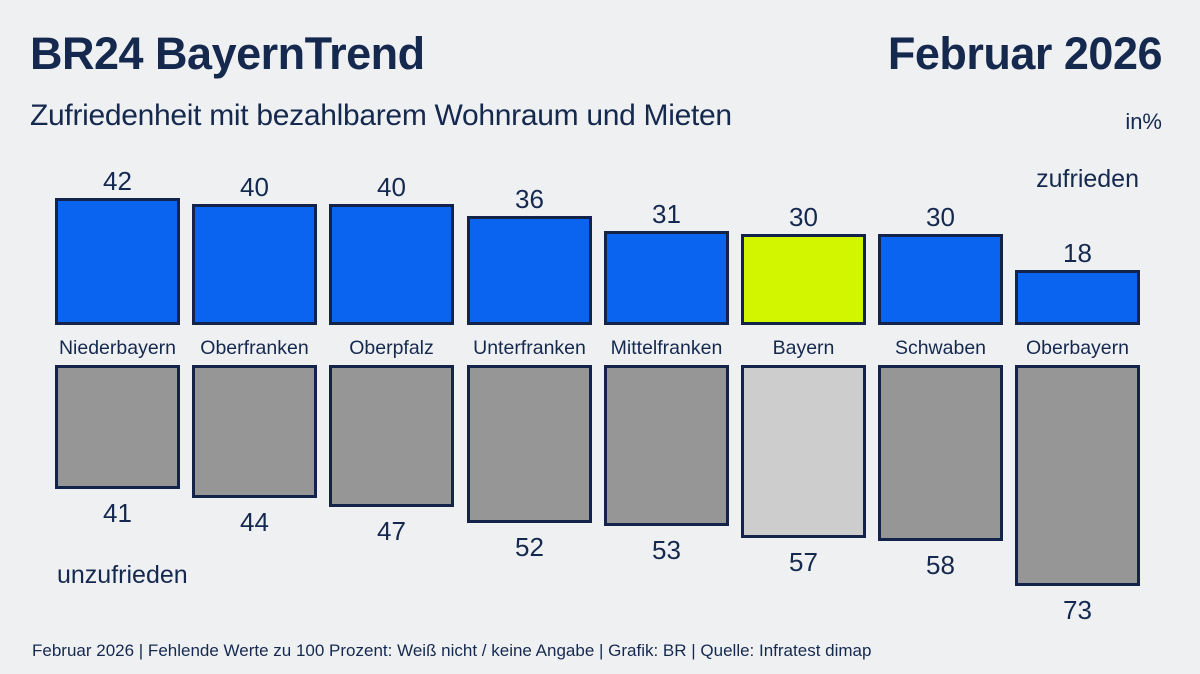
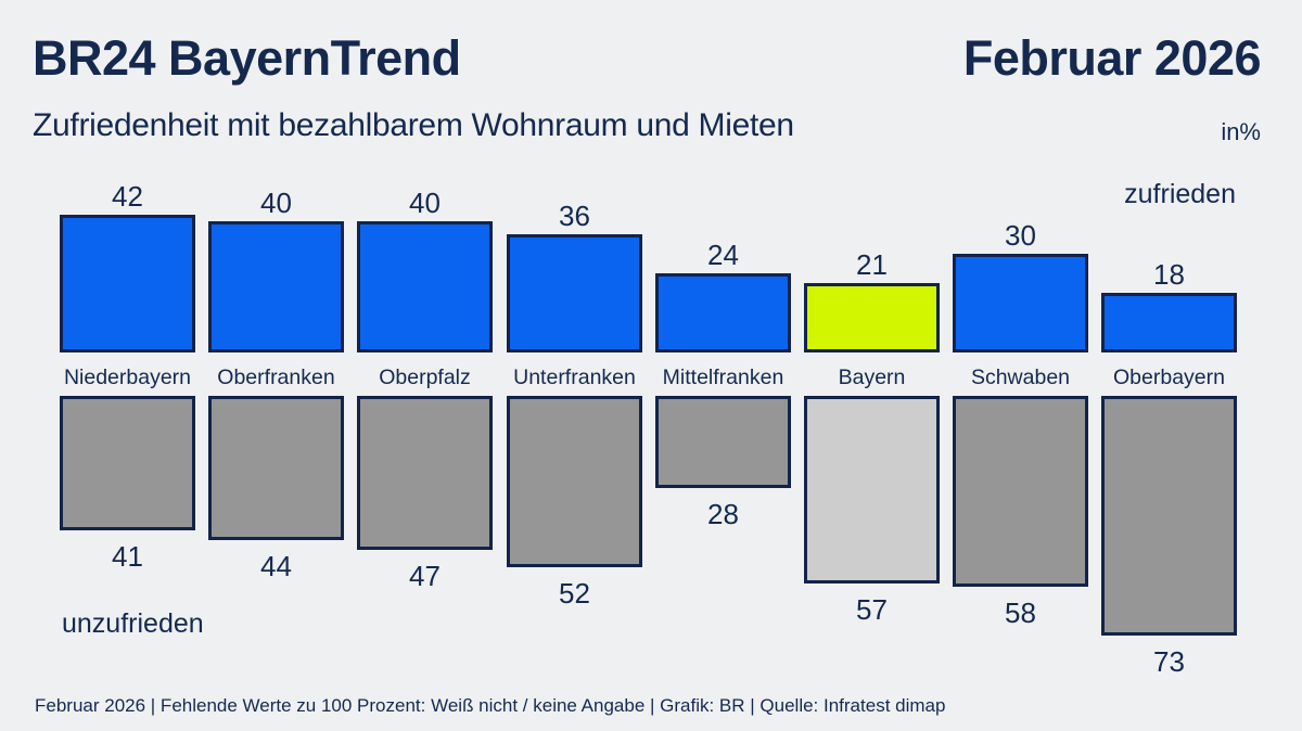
zufrieden/Mittelfranken: 31 -> 24
unzufrieden/Mittelfranken: 53 -> 28
zufrieden/Bayern: 30 -> 21
